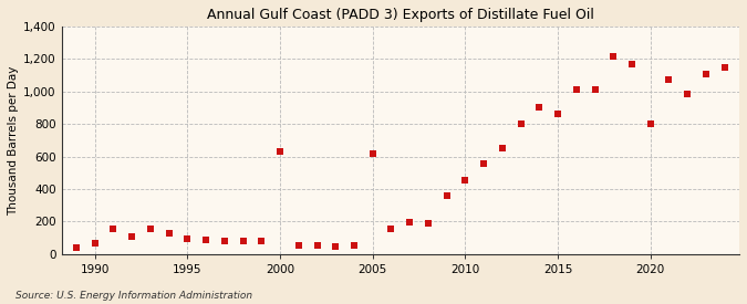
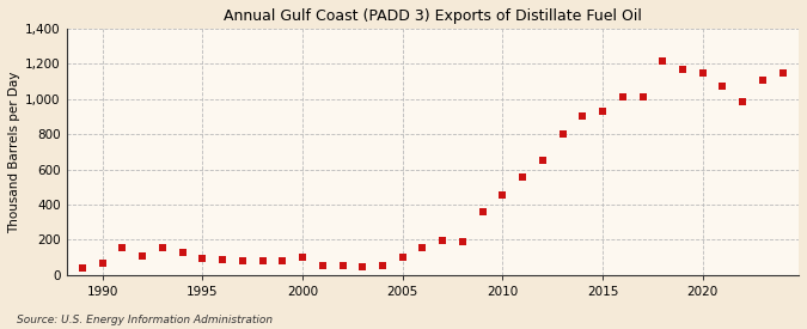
2000: 630 -> 100
2005: 620 -> 100
2015: 860 -> 930
2020: 800 -> 1,140
